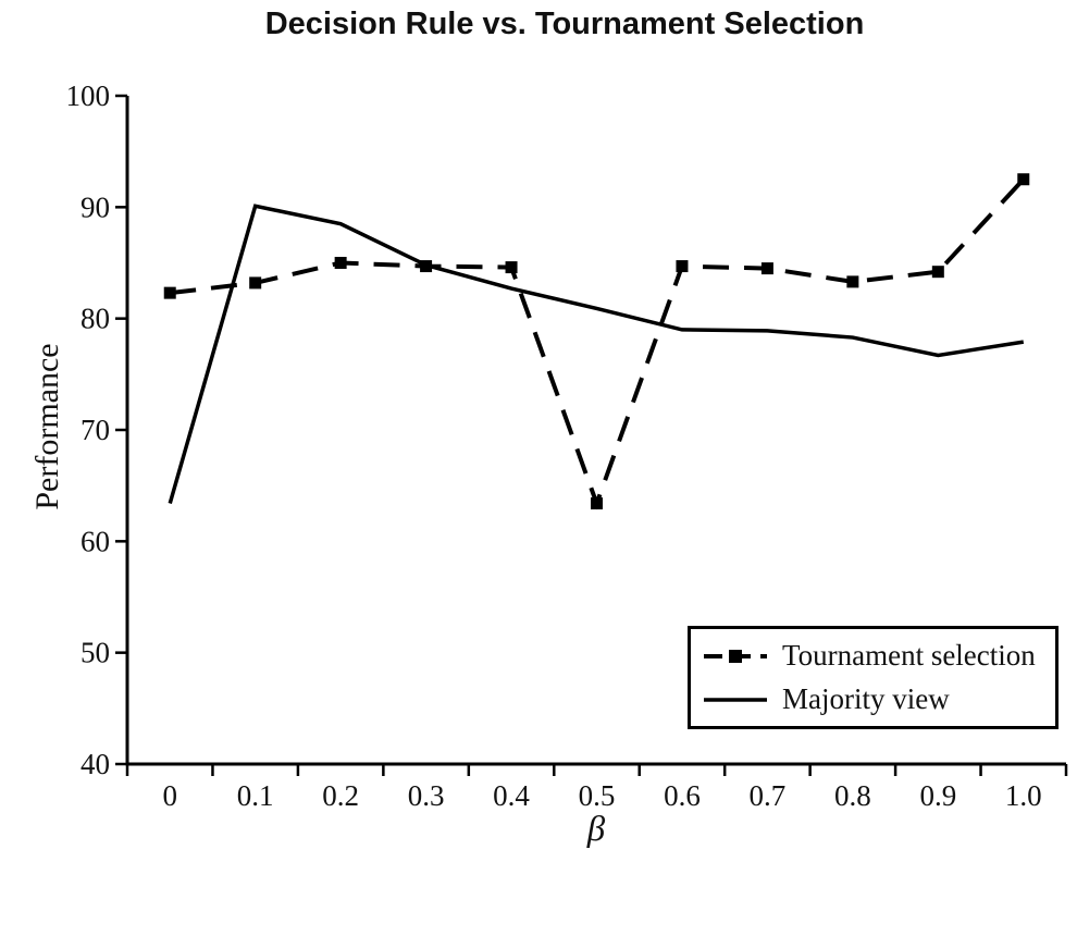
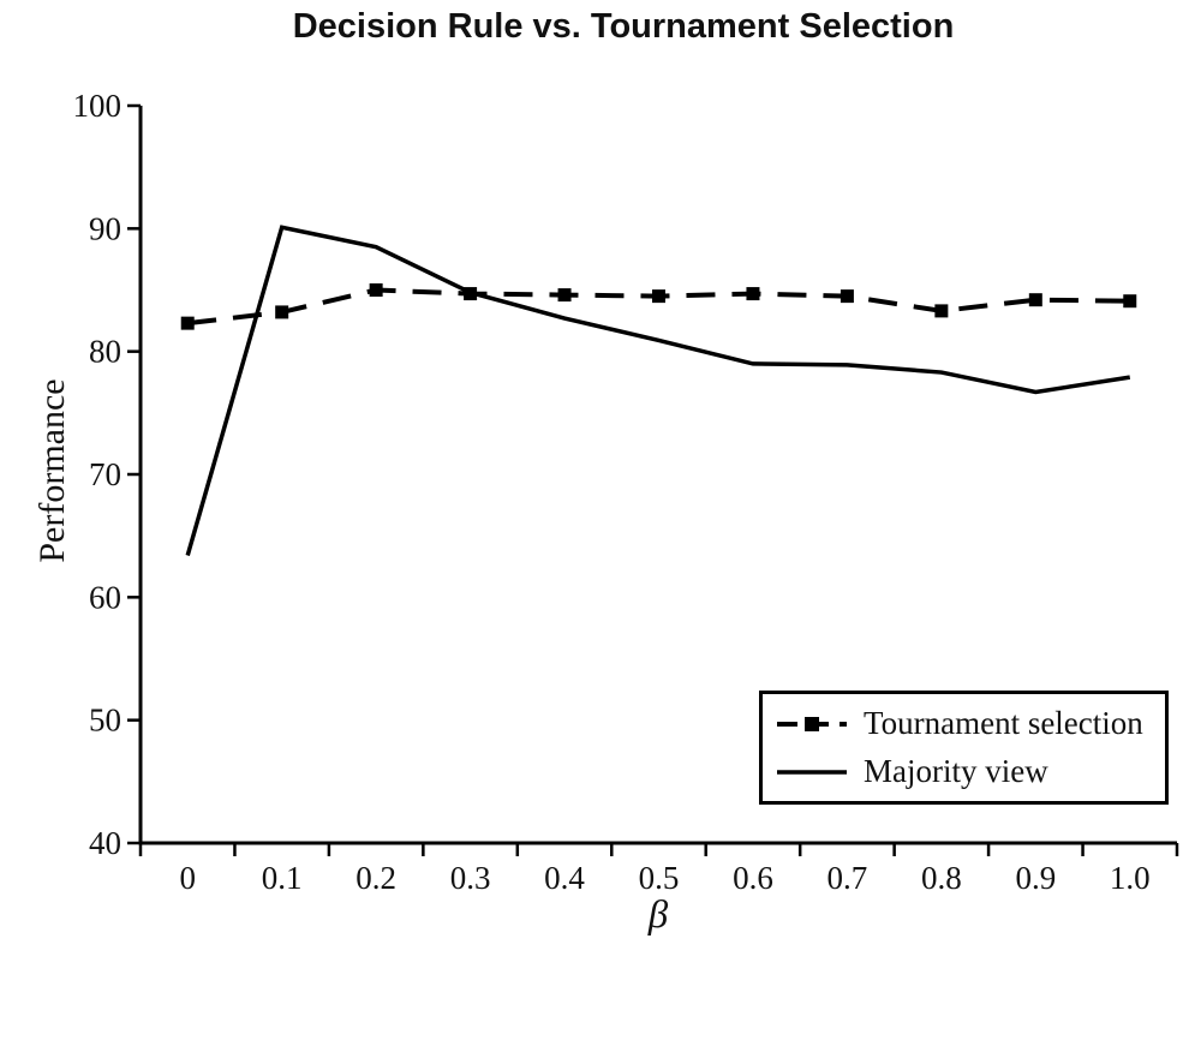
Tournament selection/0.5: 63.4 -> 84.5
Tournament selection/1.0: 92.5 -> 84.1
